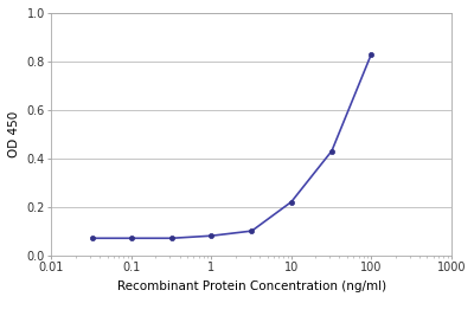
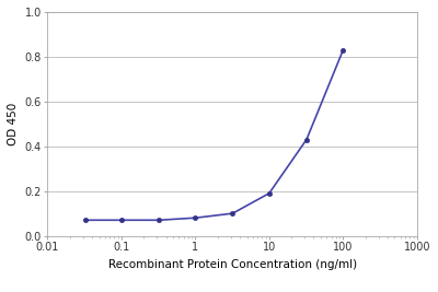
10: 0.22 -> 0.19
